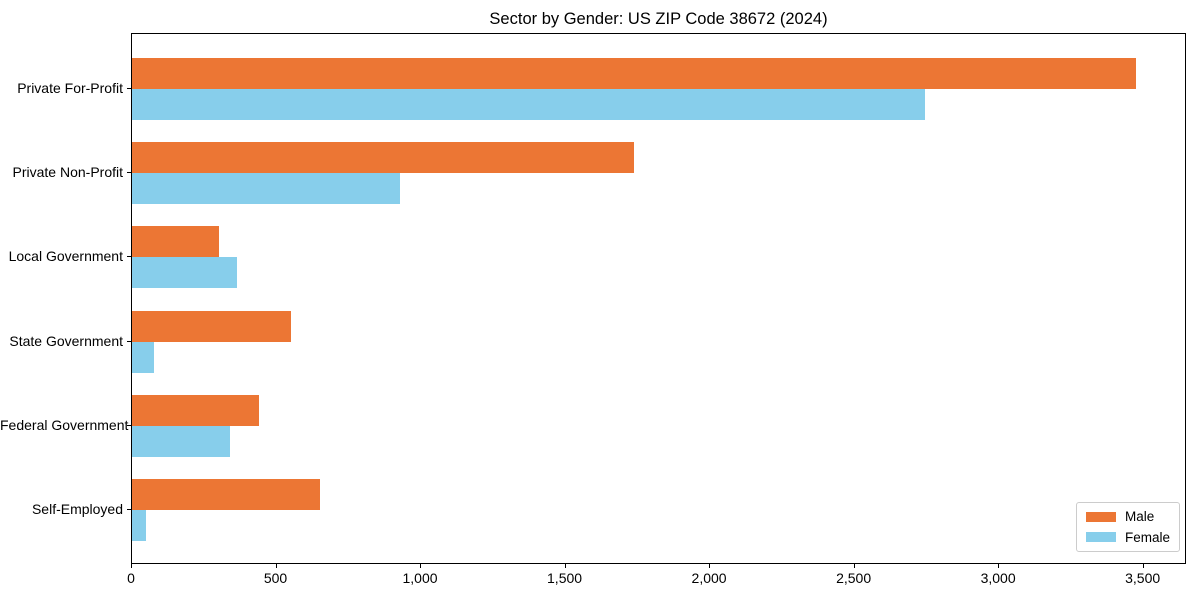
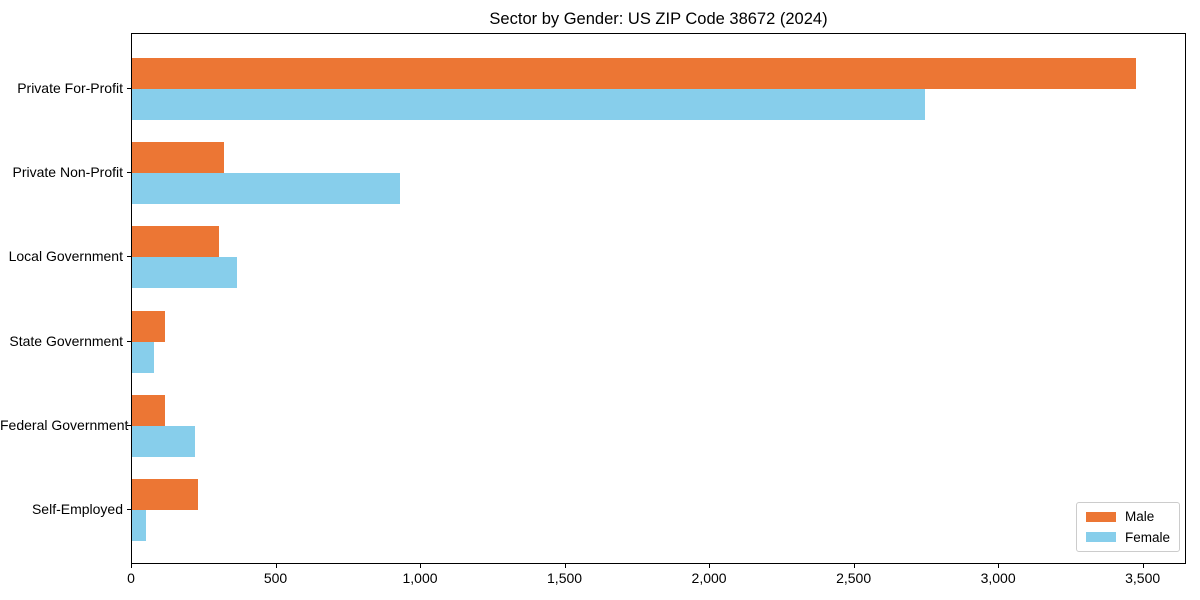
Male/Private Non-Profit: 1740 -> 320
Male/State Government: 550 -> 120
Male/Federal Government: 440 -> 120
Female/Federal Government: 340 -> 220
Male/Self-Employed: 650 -> 230
